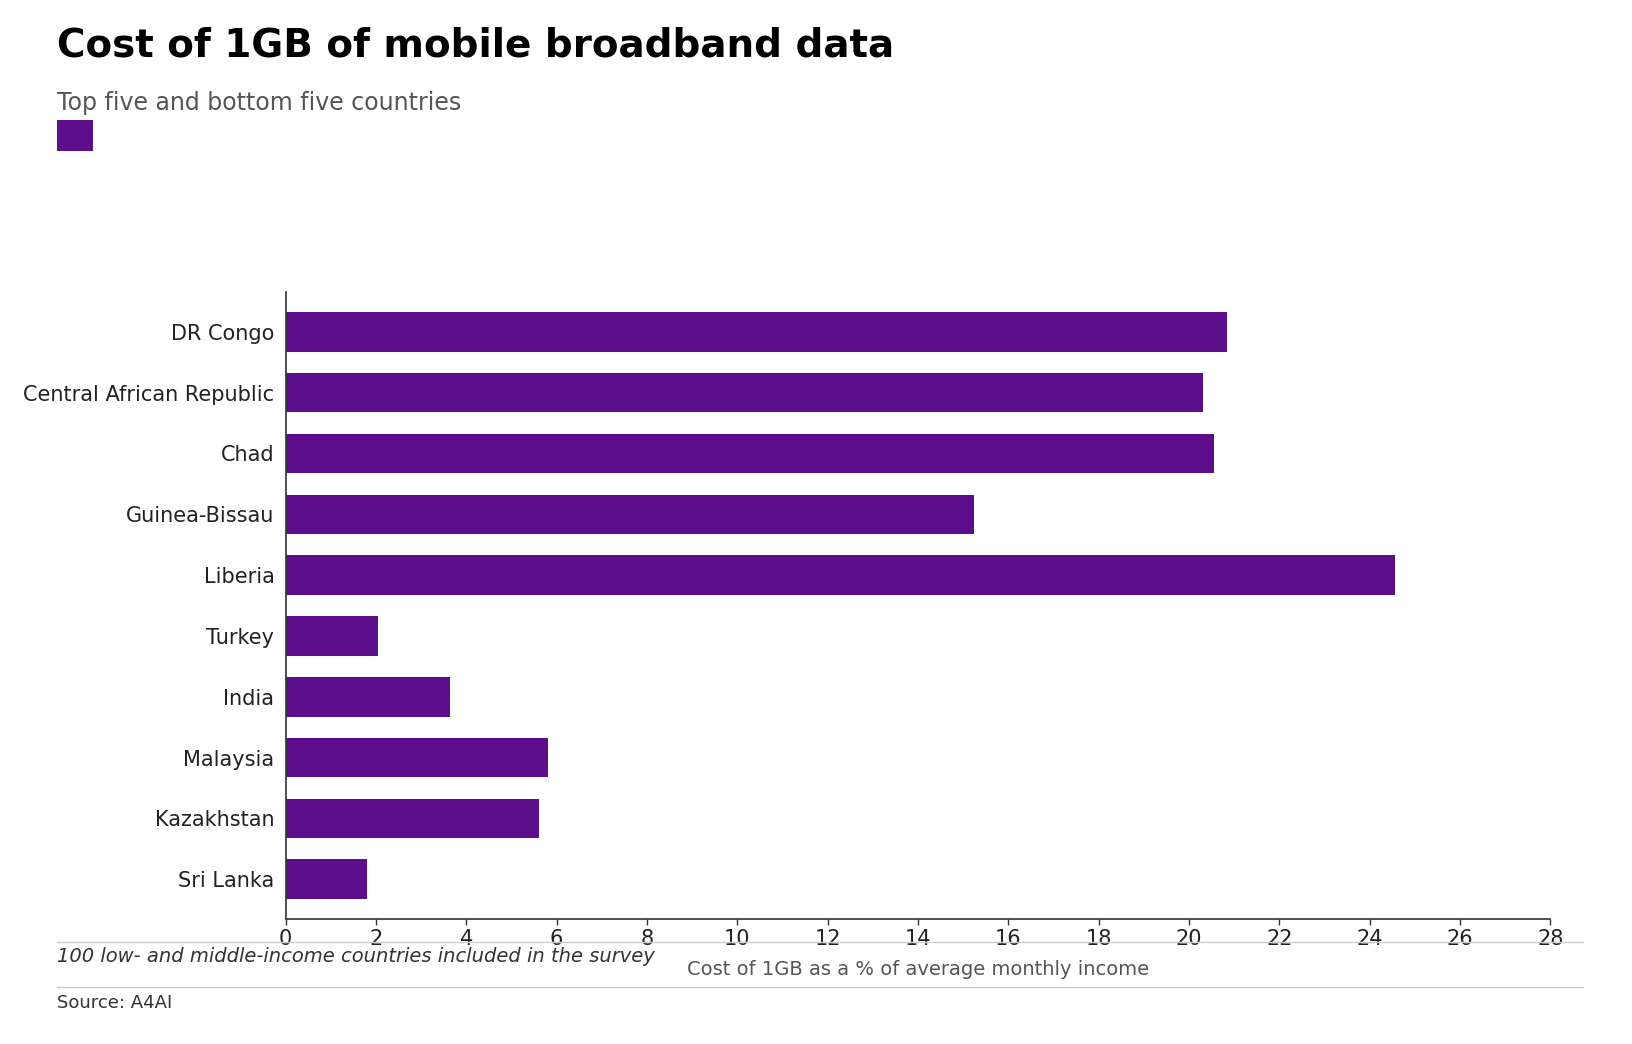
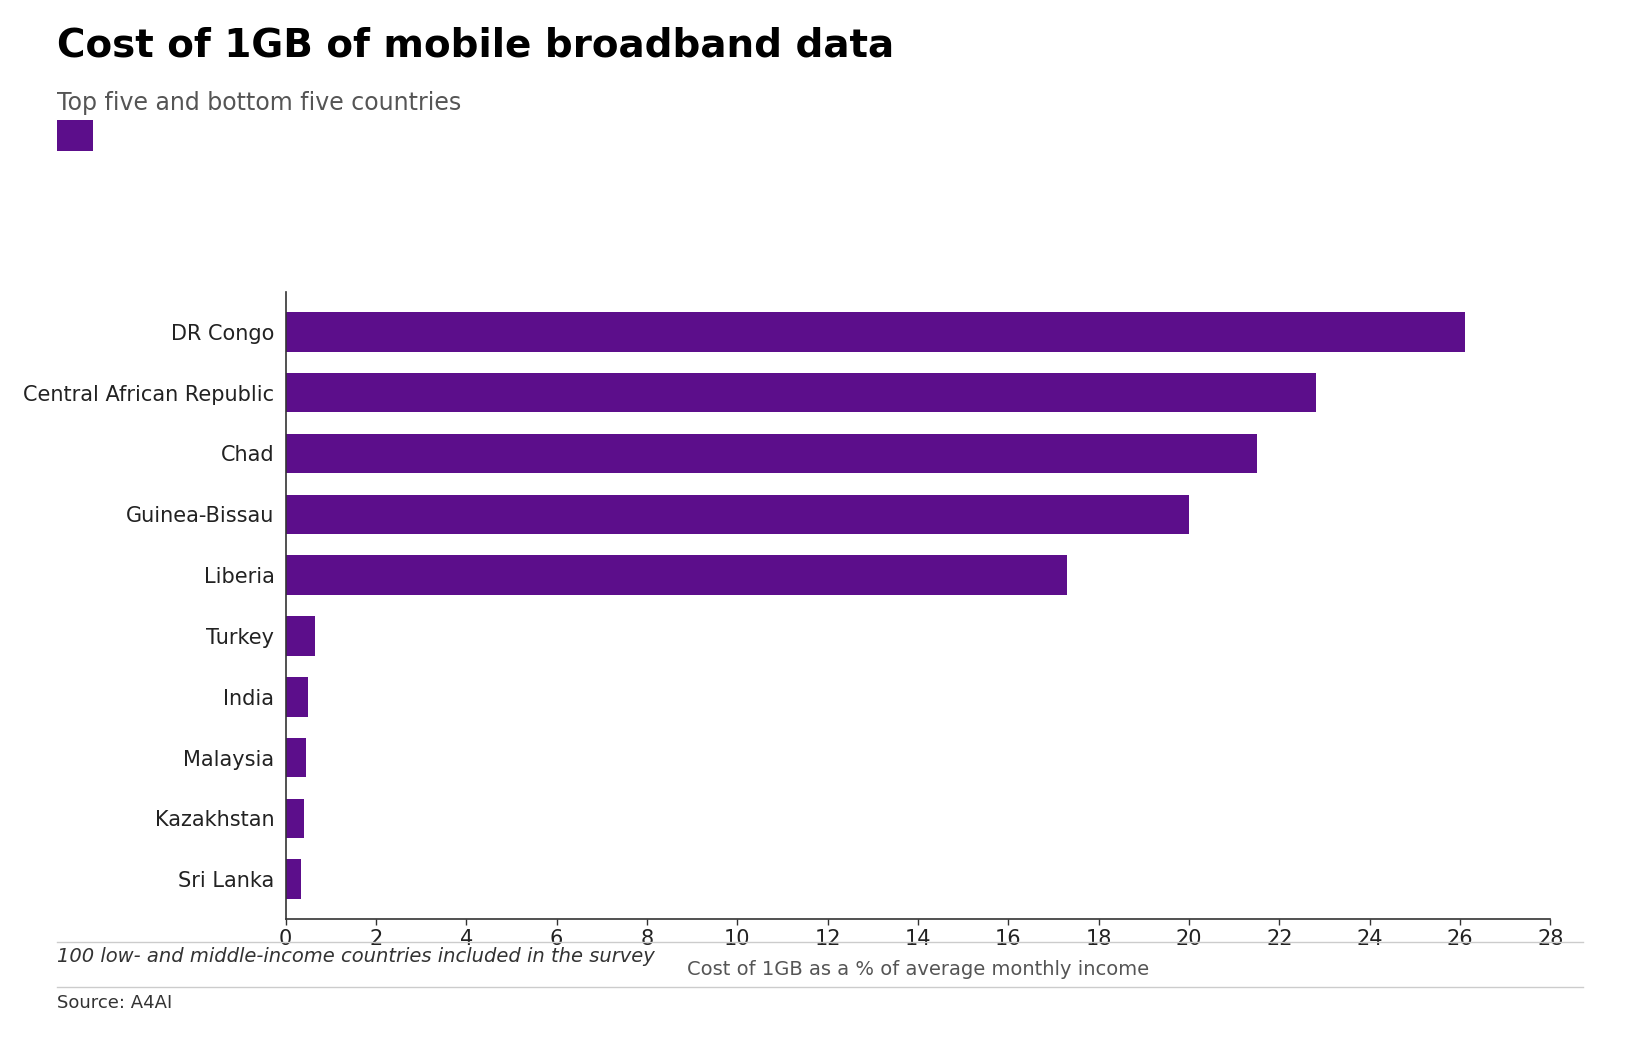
DR Congo: 20.85 -> 26.10
Central African Republic: 20.30 -> 22.80
Chad: 20.55 -> 21.50
Guinea-Bissau: 15.25 -> 20.00
Liberia: 24.55 -> 17.30
Turkey: 2.05 -> 0.65
India: 3.65 -> 0.50
Malaysia: 5.80 -> 0.46
Kazakhstan: 5.60 -> 0.40
Sri Lanka: 1.80 -> 0.35
